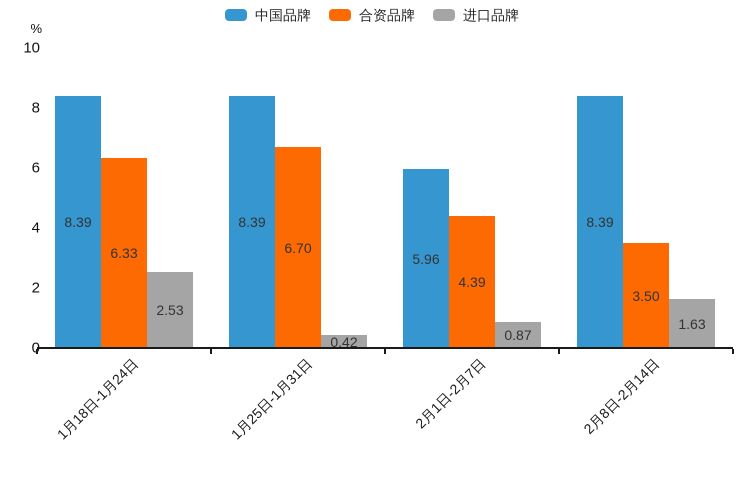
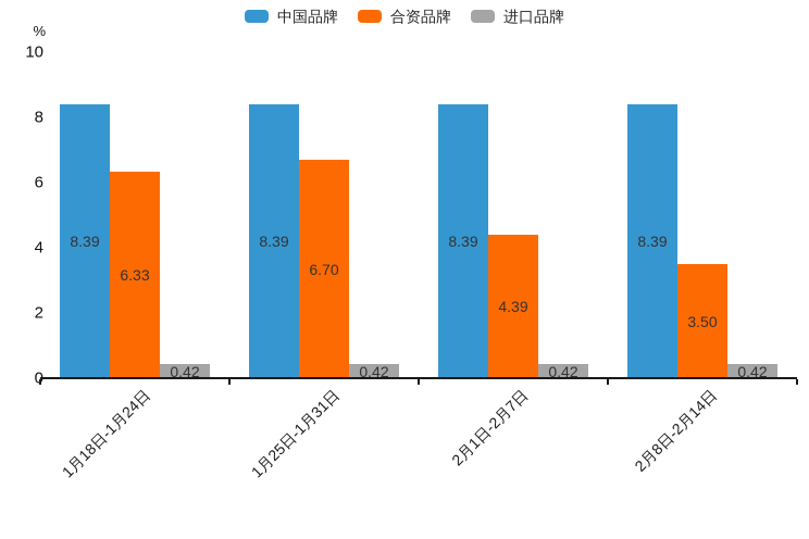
进口品牌/1月18日-1月24日: 2.53 -> 0.42
中国品牌/2月1日-2月7日: 5.96 -> 8.39
进口品牌/2月1日-2月7日: 0.87 -> 0.42
进口品牌/2月8日-2月14日: 1.63 -> 0.42
